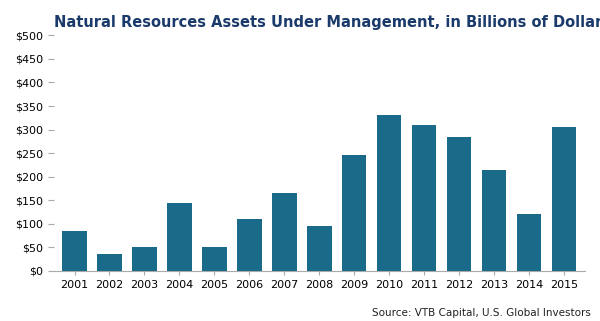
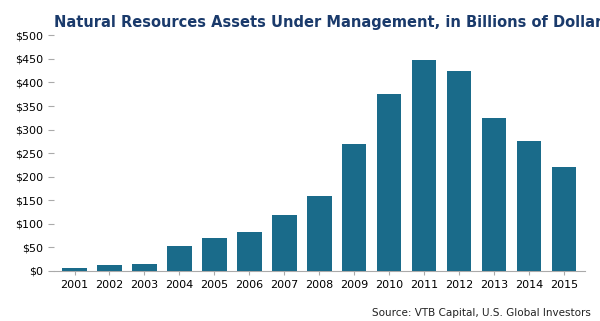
2001: $85 -> $7
2002: $35 -> $13
2003: $50 -> $15
2004: $145 -> $53
2005: $50 -> $70
2006: $110 -> $83
2007: $165 -> $118
2008: $95 -> $160
2009: $245 -> $270
2010: $330 -> $375
2011: $310 -> $448
2012: $285 -> $425
2013: $215 -> $325
2014: $120 -> $276
2015: $305 -> $220
